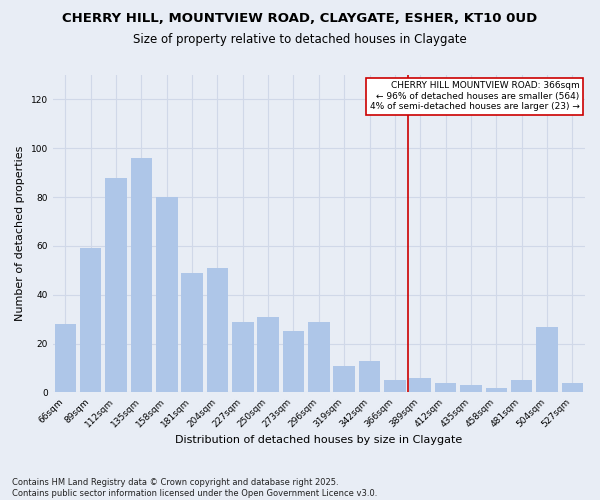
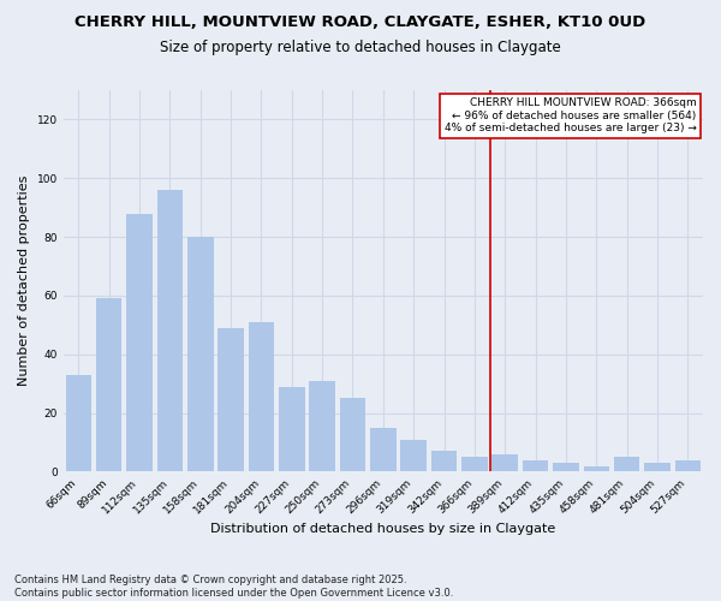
66sqm: 28 -> 33
296sqm: 29 -> 15
342sqm: 13 -> 7
504sqm: 27 -> 3
